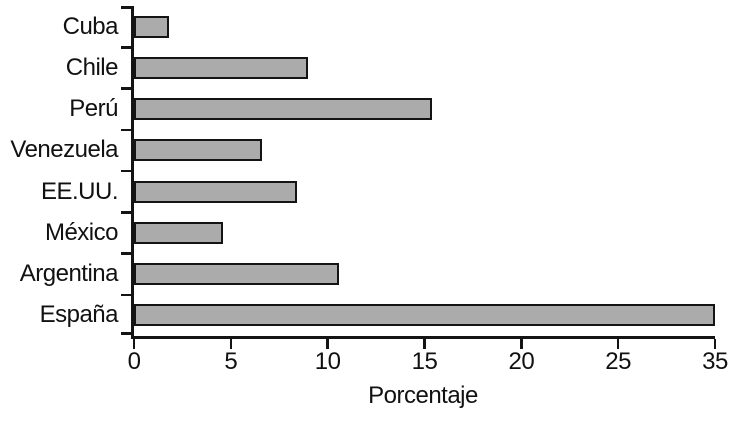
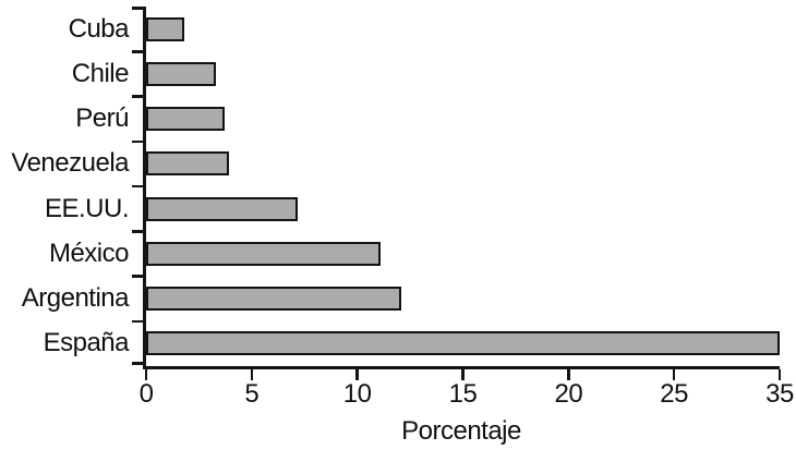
Chile: 9.0 -> 3.3
Perú: 15.4 -> 3.7
Venezuela: 6.6 -> 3.9
EE.UU.: 8.4 -> 7.2
México: 4.6 -> 11.1
Argentina: 10.6 -> 12.1
